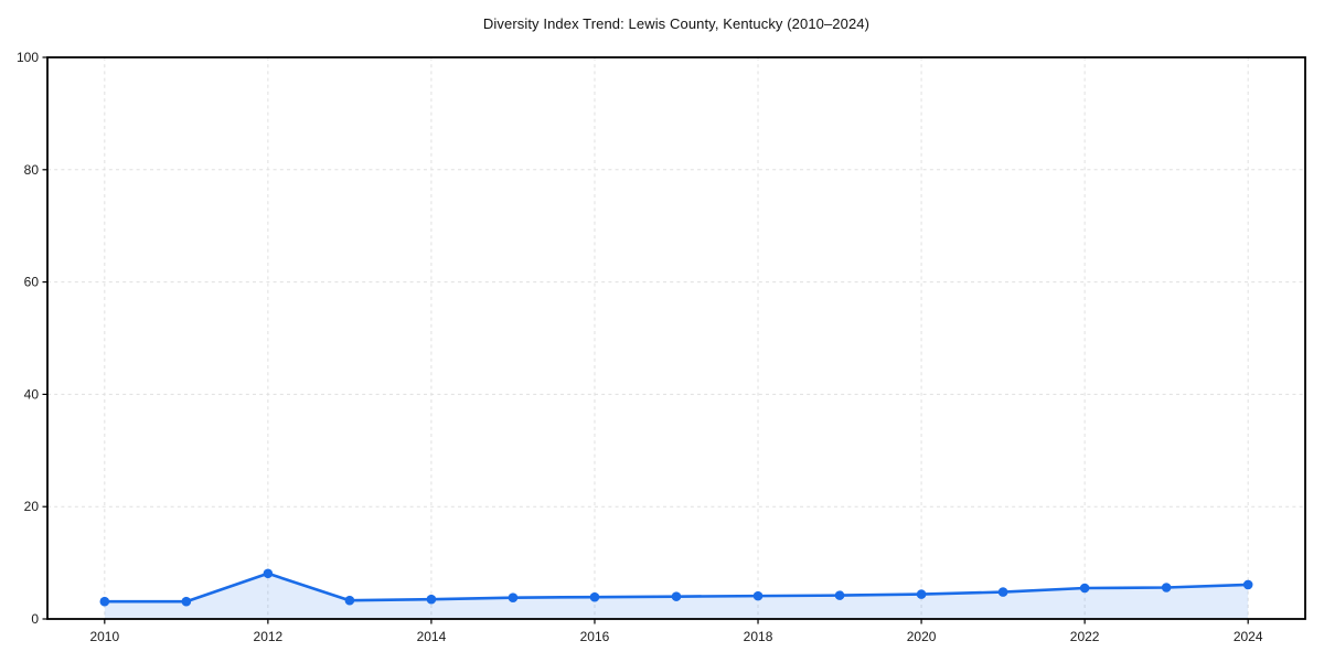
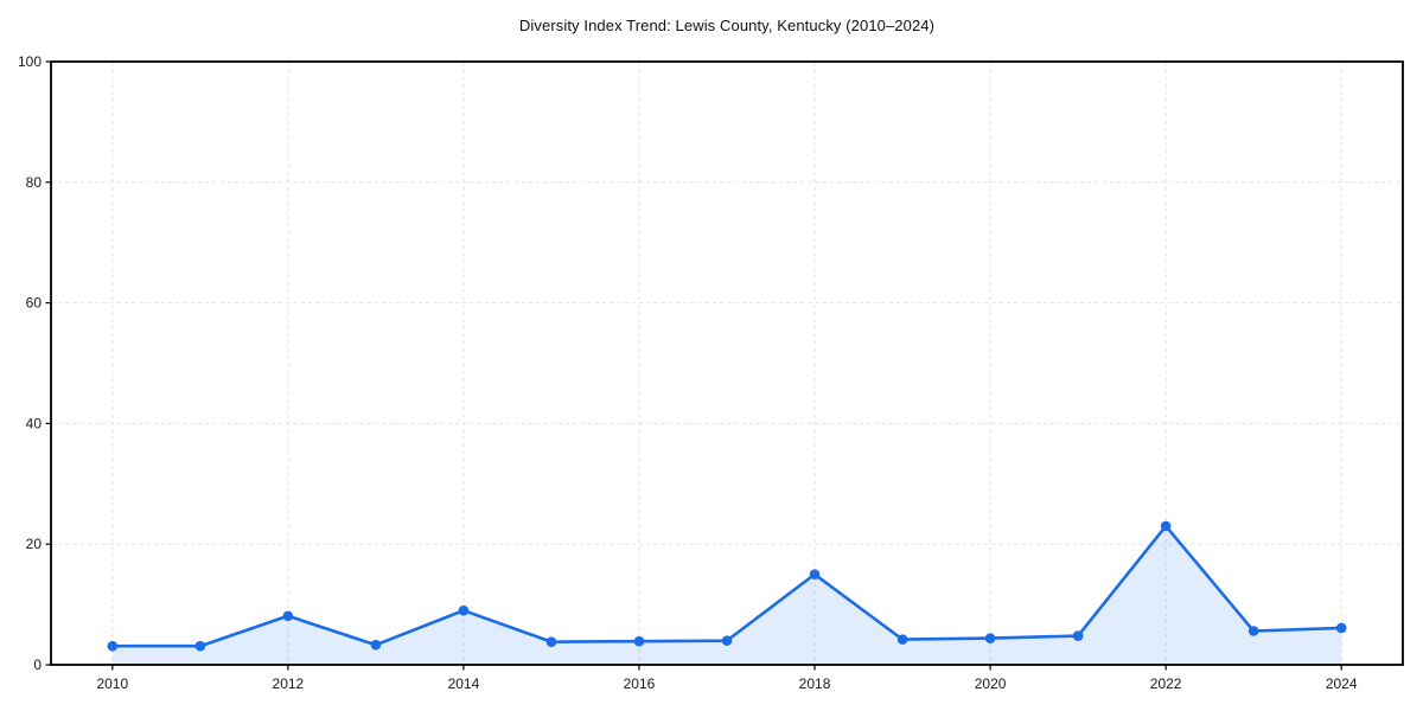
2014: 4 -> 9
2018: 4 -> 15
2022: 6 -> 23
